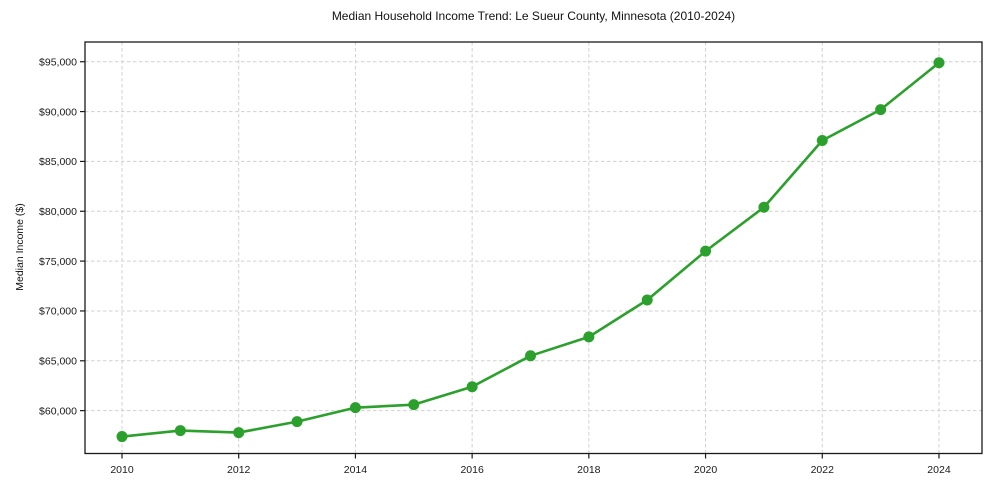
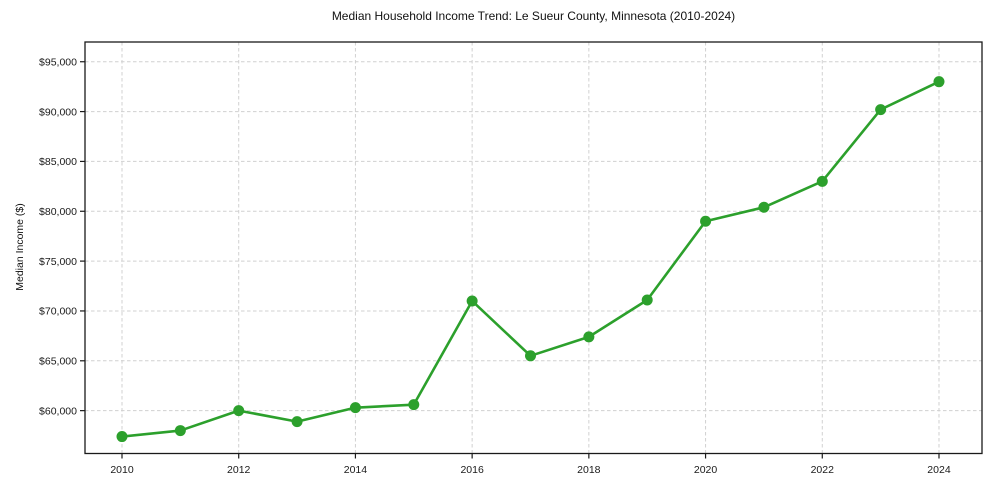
2012: $58000 -> $60000
2016: $62000 -> $71000
2020: $76000 -> $79000
2022: $87000 -> $83000
2024: $95000 -> $93000
